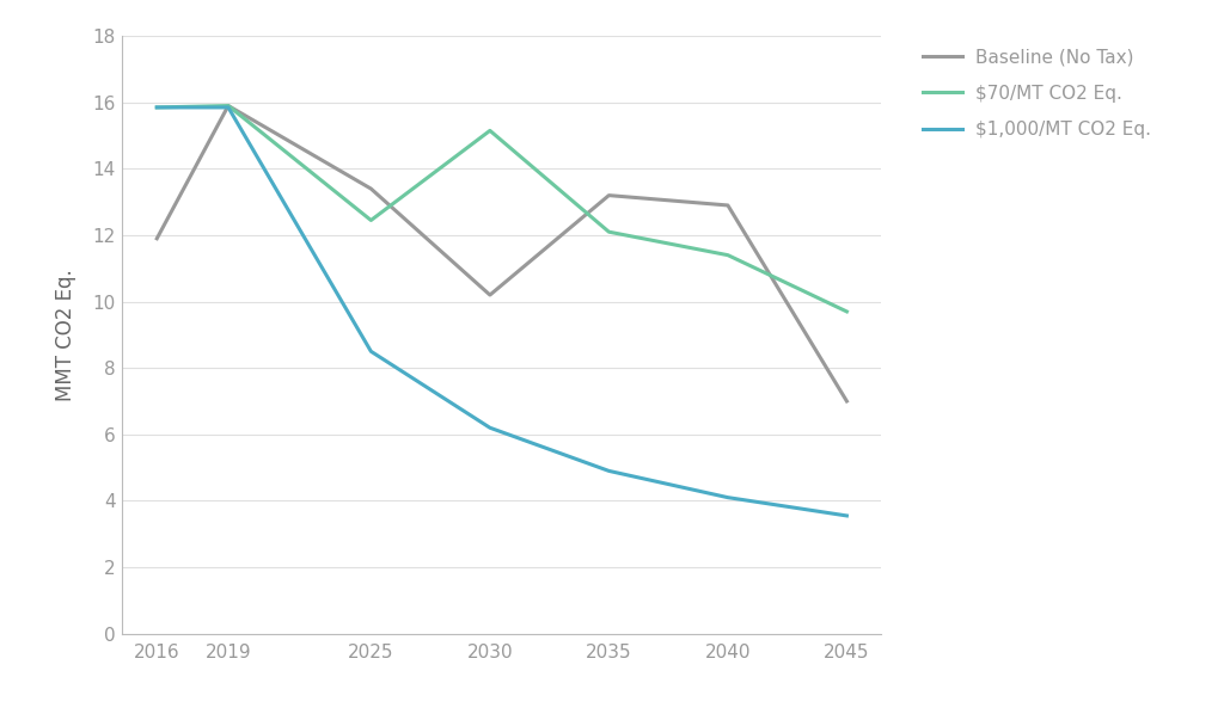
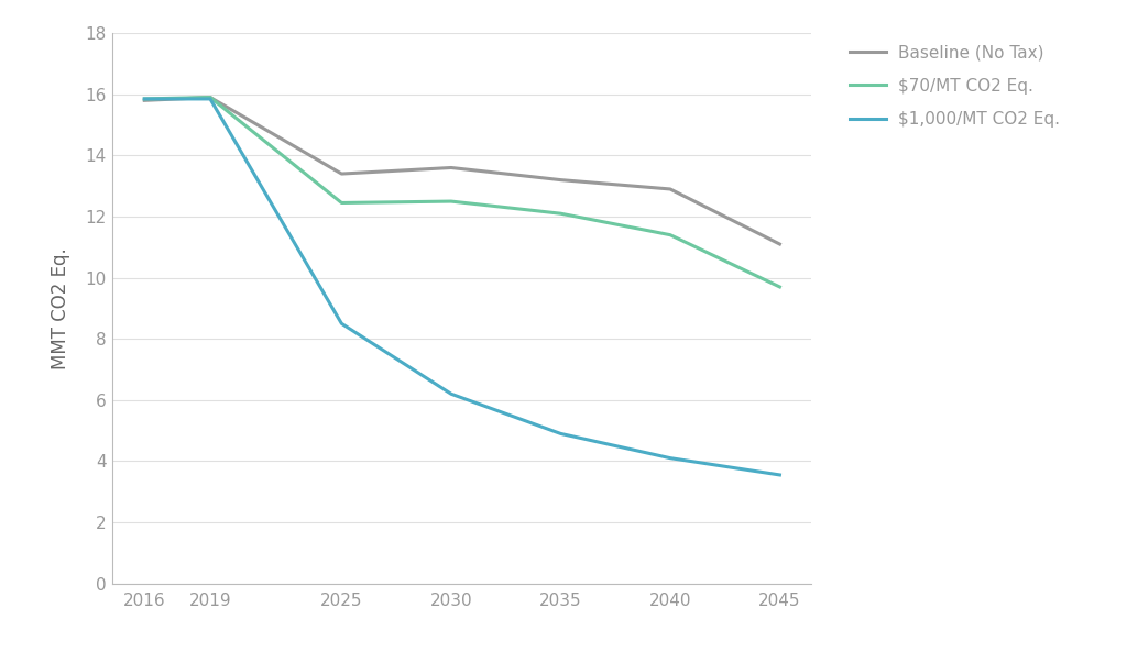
Baseline (No Tax)/2016: 11.9 -> 15.8
Baseline (No Tax)/2030: 10.2 -> 13.6
$70/MT CO2 Eq./2030: 15.15 -> 12.50
Baseline (No Tax)/2045: 7.0 -> 11.1
